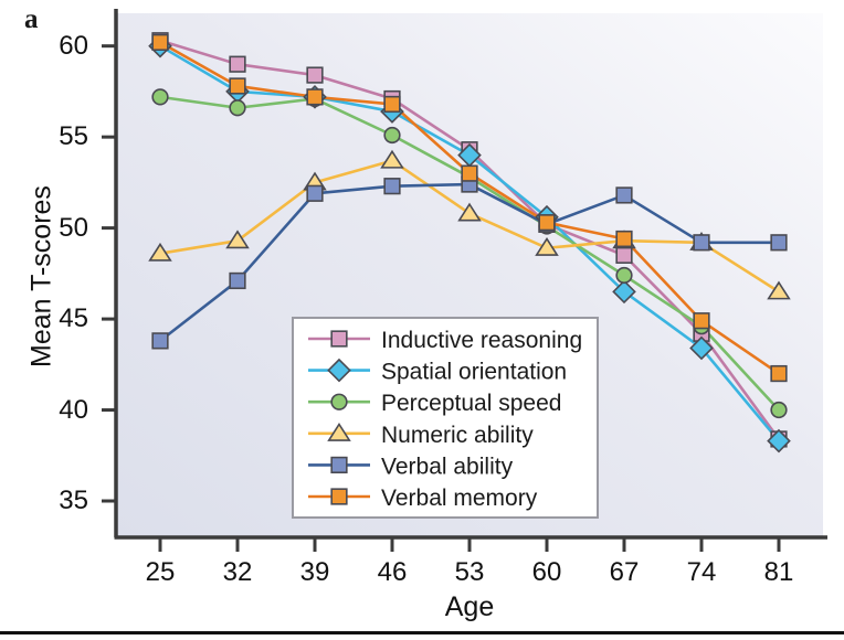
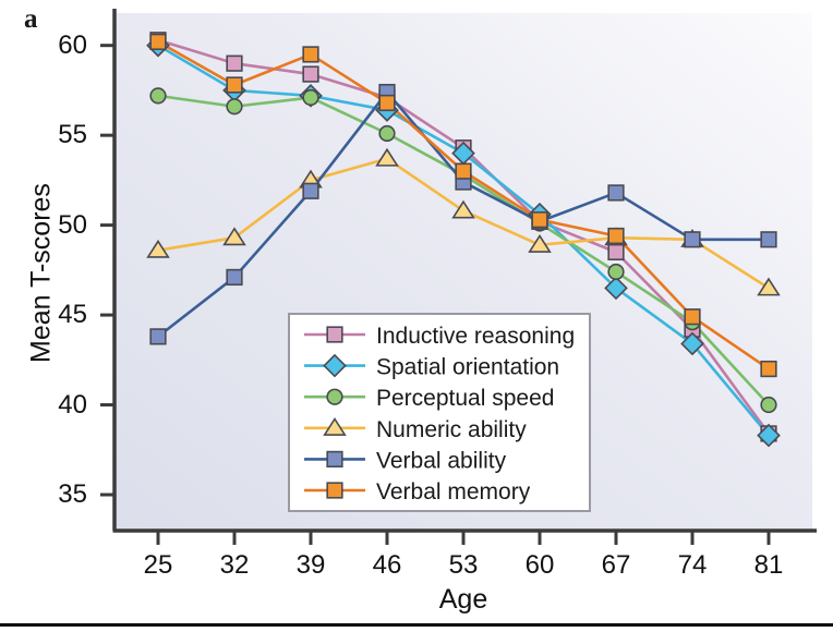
Verbal memory/39: 57.2 -> 59.5
Verbal ability/46: 52.3 -> 57.4
